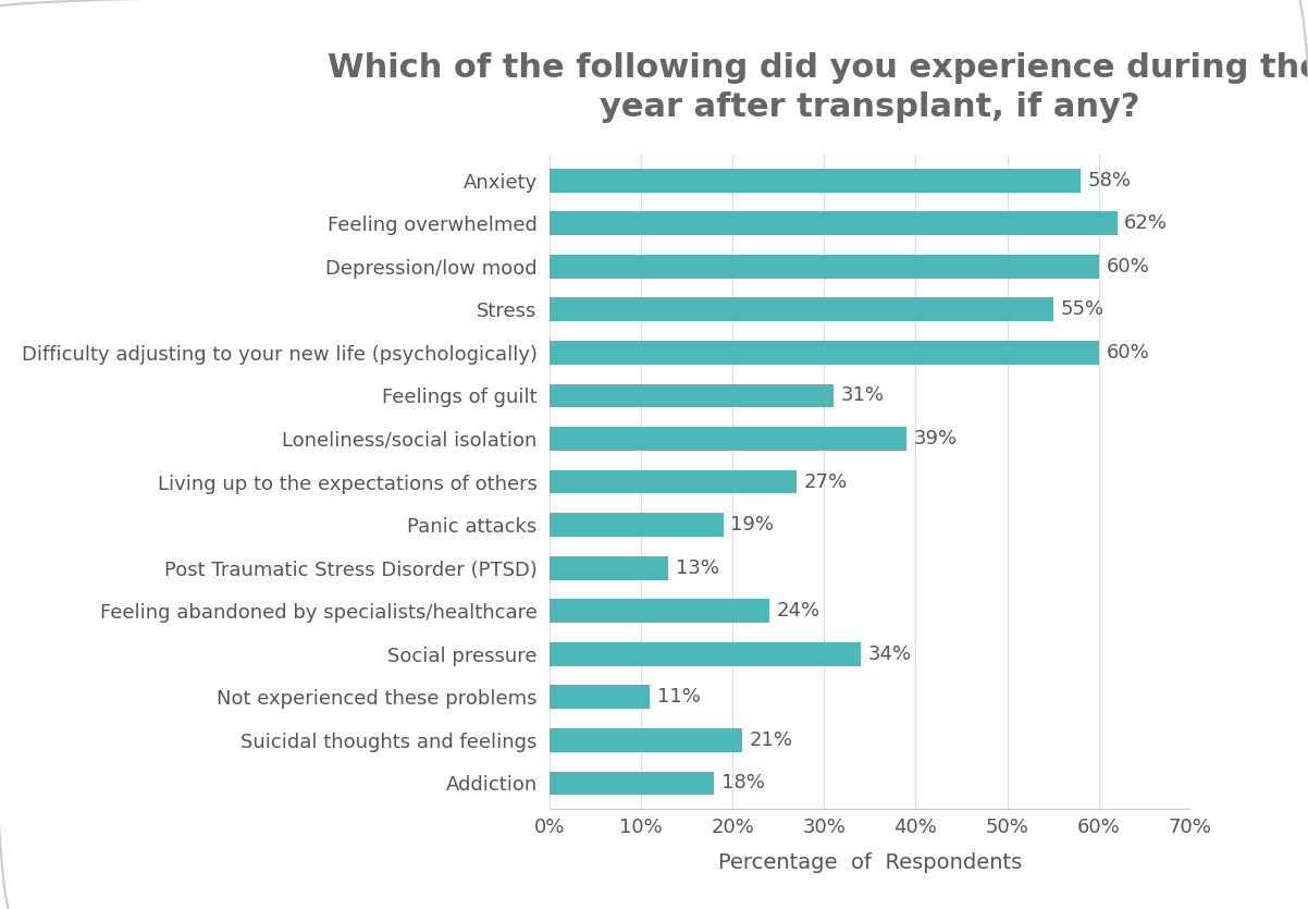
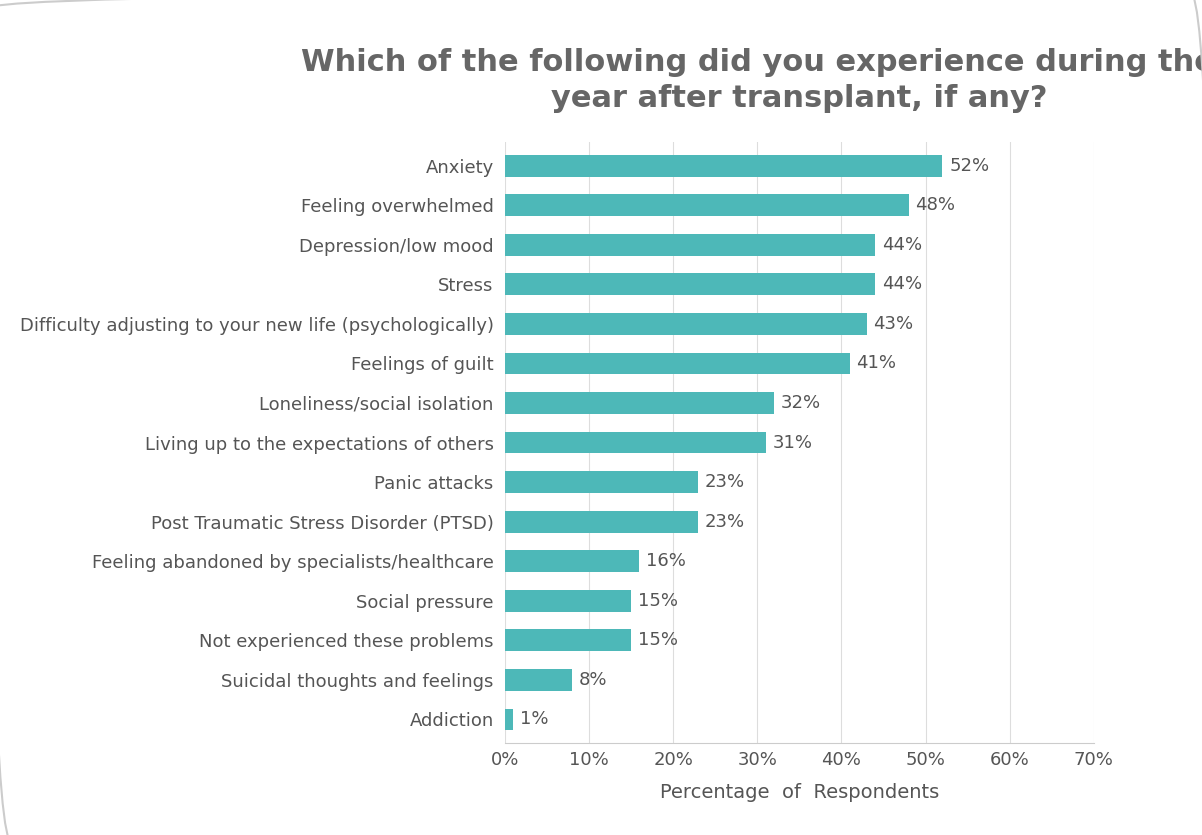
Anxiety: 58% -> 52%
Feeling overwhelmed: 62% -> 48%
Depression/low mood: 60% -> 44%
Stress: 55% -> 44%
Difficulty adjusting to your new life (psychologically): 60% -> 43%
Feelings of guilt: 31% -> 41%
Loneliness/social isolation: 39% -> 32%
Living up to the expectations of others: 27% -> 31%
Panic attacks: 19% -> 23%
Post Traumatic Stress Disorder (PTSD): 13% -> 23%
Feeling abandoned by specialists/healthcare: 24% -> 16%
Social pressure: 34% -> 15%
Not experienced these problems: 11% -> 15%
Suicidal thoughts and feelings: 21% -> 8%
Addiction: 18% -> 1%
